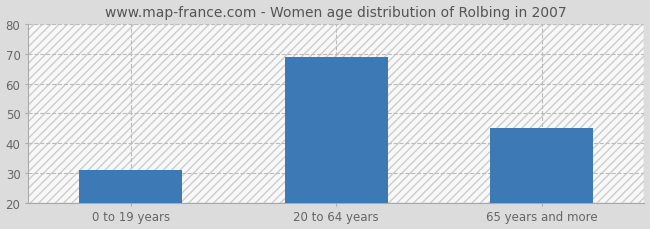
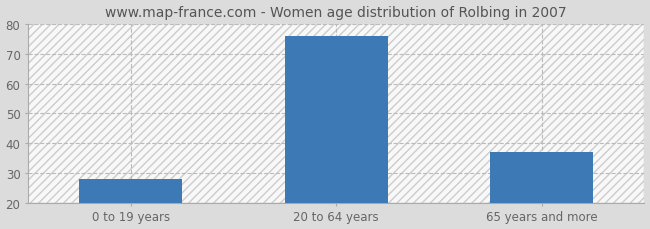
0 to 19 years: 31 -> 28
20 to 64 years: 69 -> 76
65 years and more: 45 -> 37
